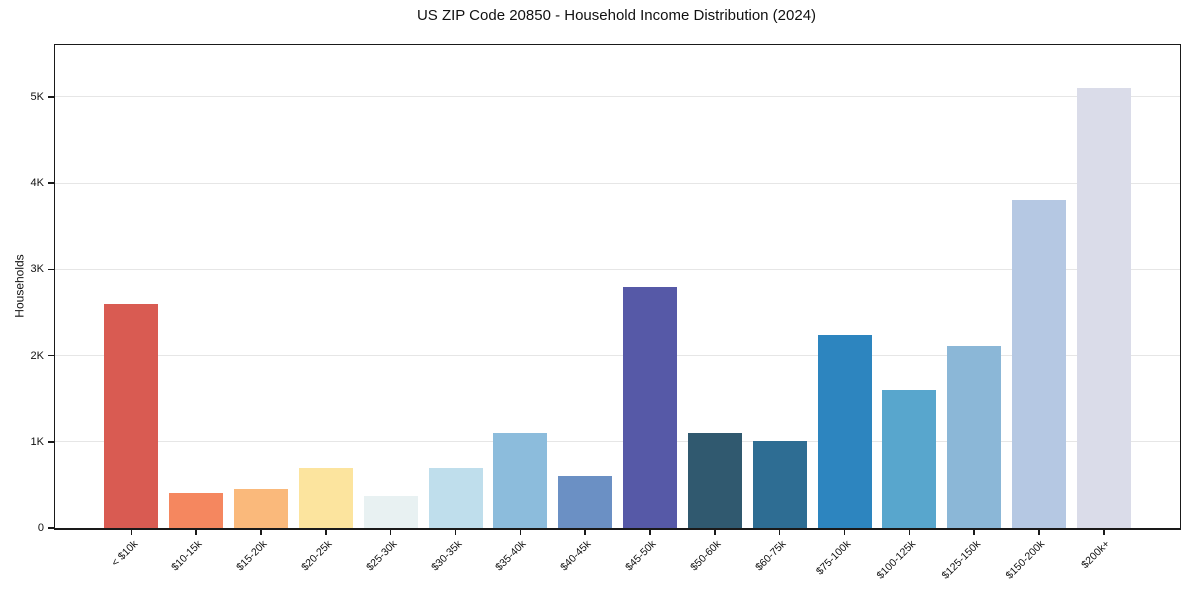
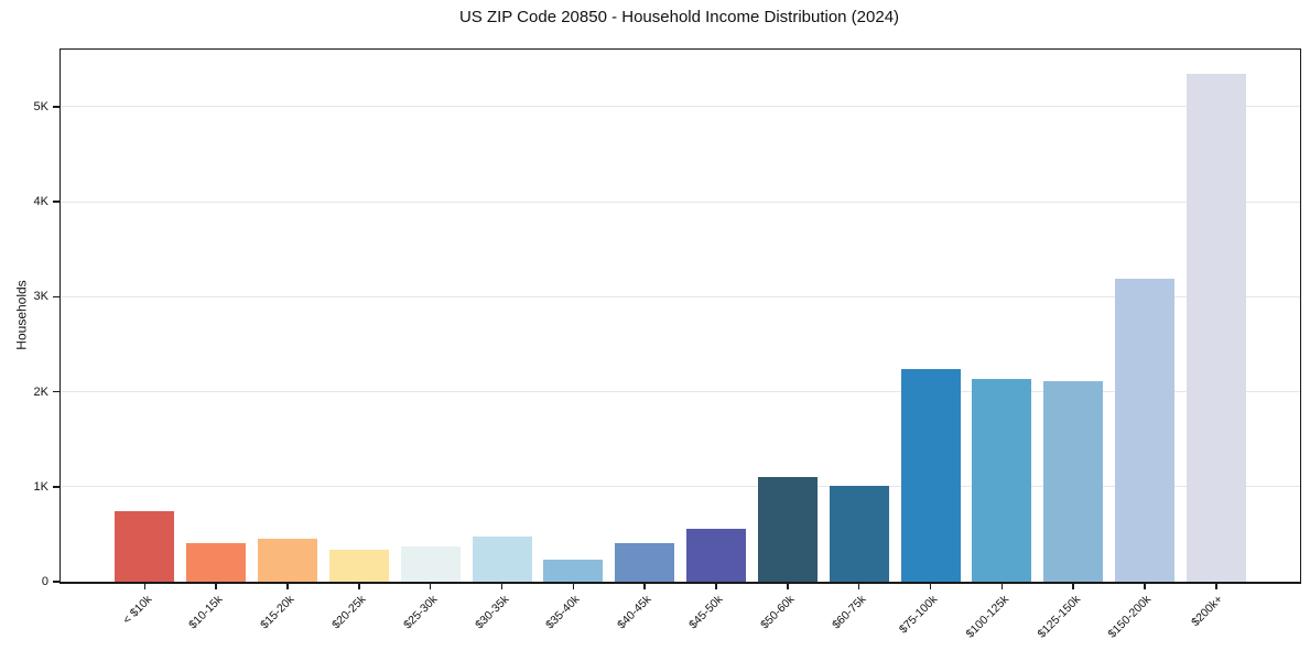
< $10k: 2.6K -> 0.7K
$20-25k: 0.7K -> 0.3K
$30-35k: 0.7K -> 0.5K
$35-40k: 1.1K -> 0.2K
$40-45k: 0.6K -> 0.4K
$45-50k: 2.8K -> 0.6K
$100-125k: 1.6K -> 2.1K
$150-200k: 3.8K -> 3.2K
$200k+: 5.1K -> 5.3K
